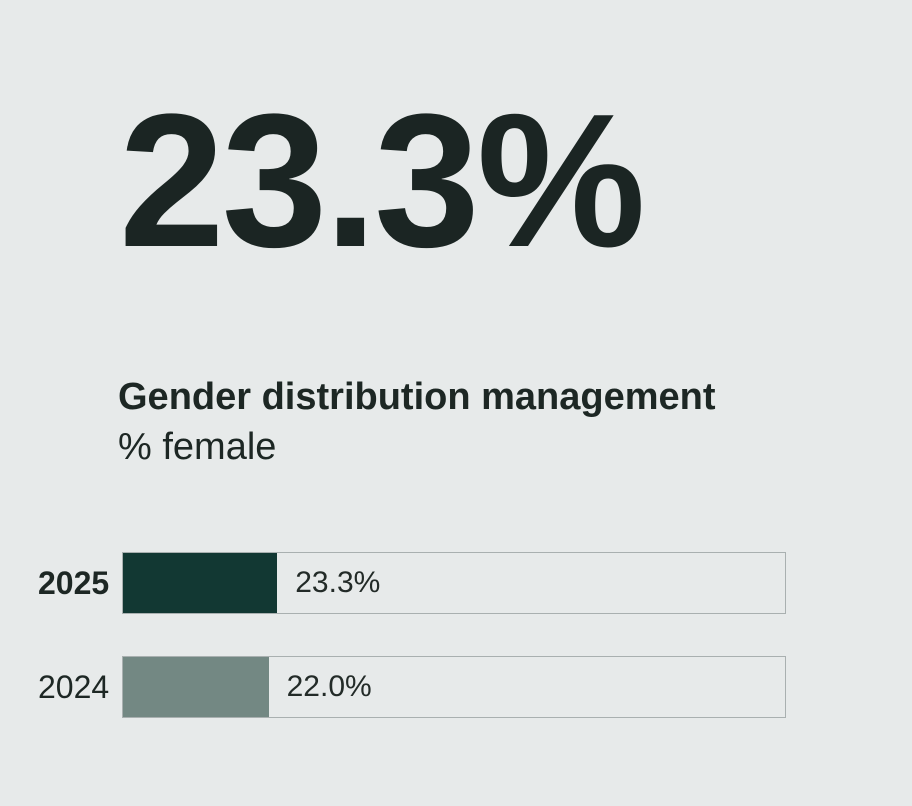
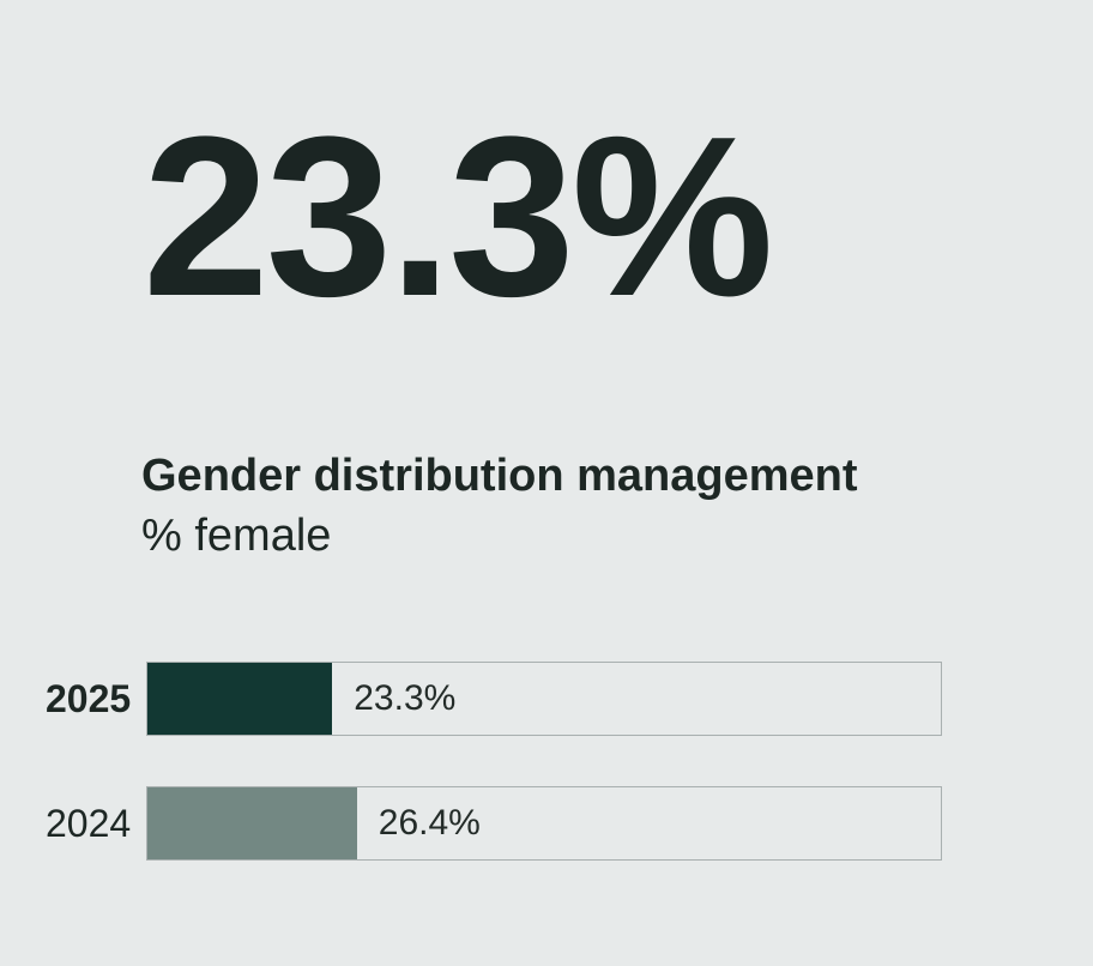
2024: 22.0% -> 26.4%
